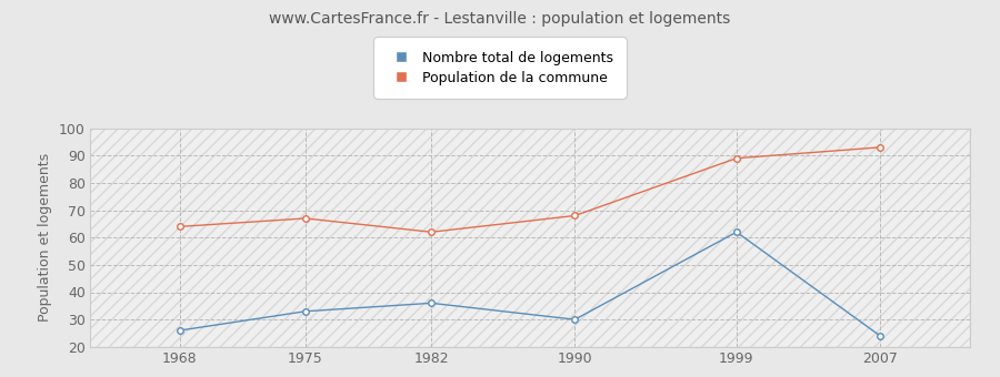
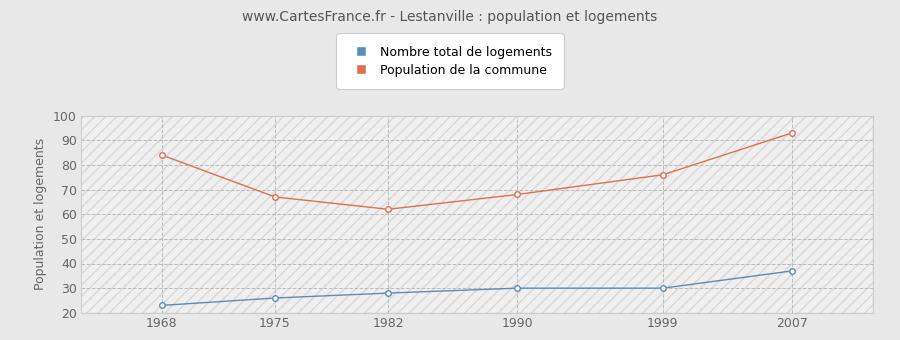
Nombre total de logements/1968: 26 -> 23
Population de la commune/1968: 64 -> 84
Nombre total de logements/1975: 33 -> 26
Nombre total de logements/1982: 36 -> 28
Nombre total de logements/1999: 62 -> 30
Population de la commune/1999: 89 -> 76
Nombre total de logements/2007: 24 -> 37
